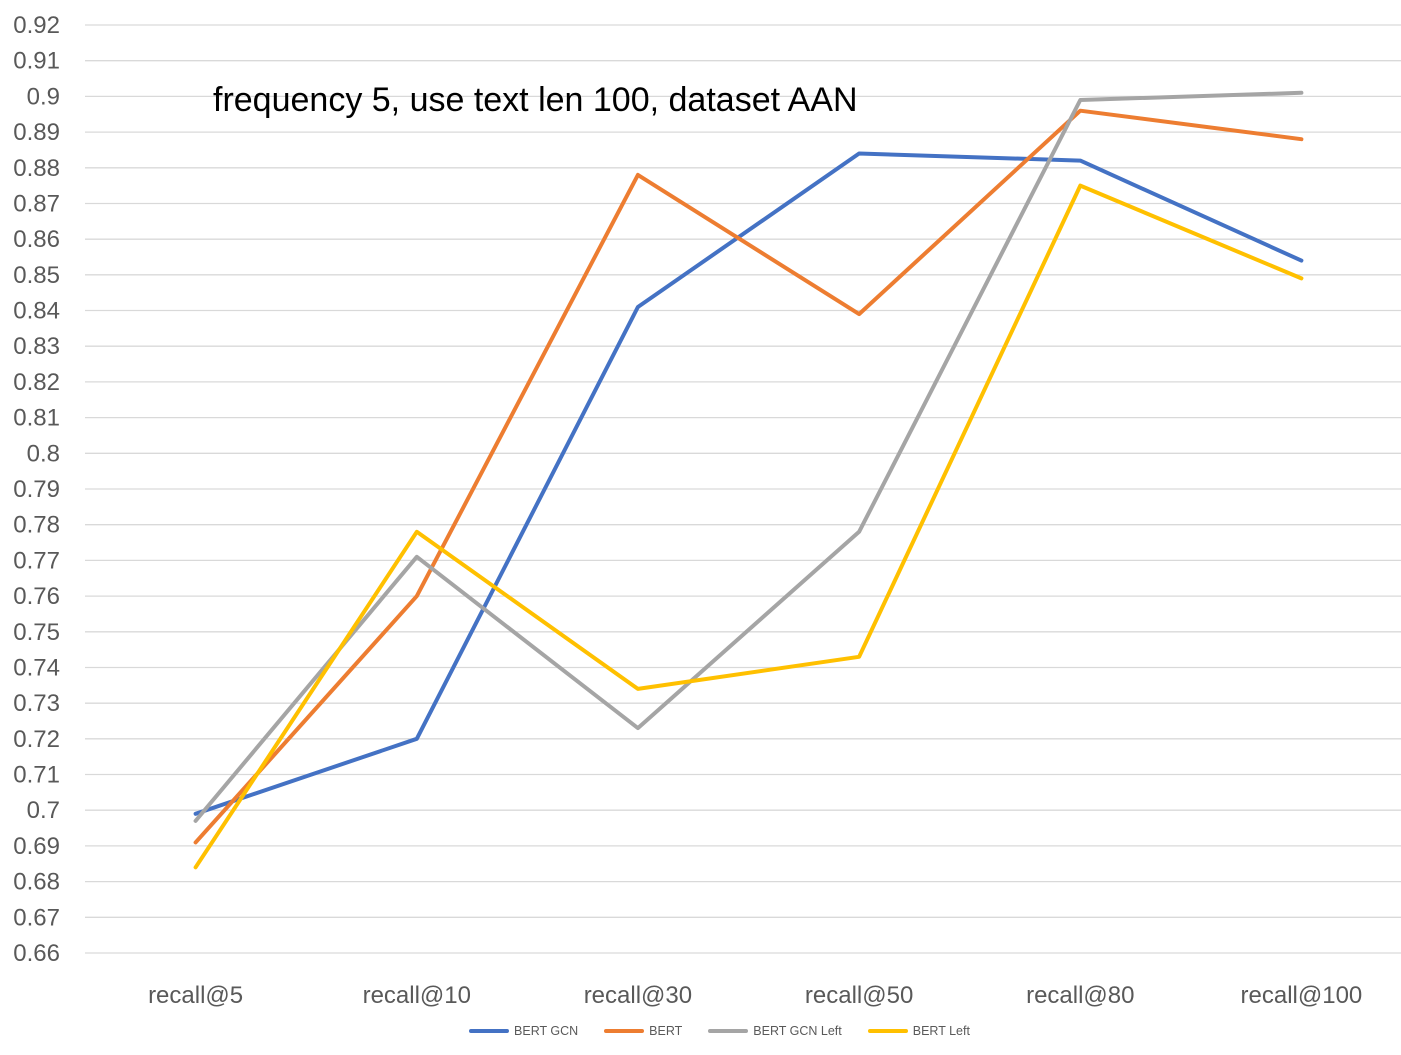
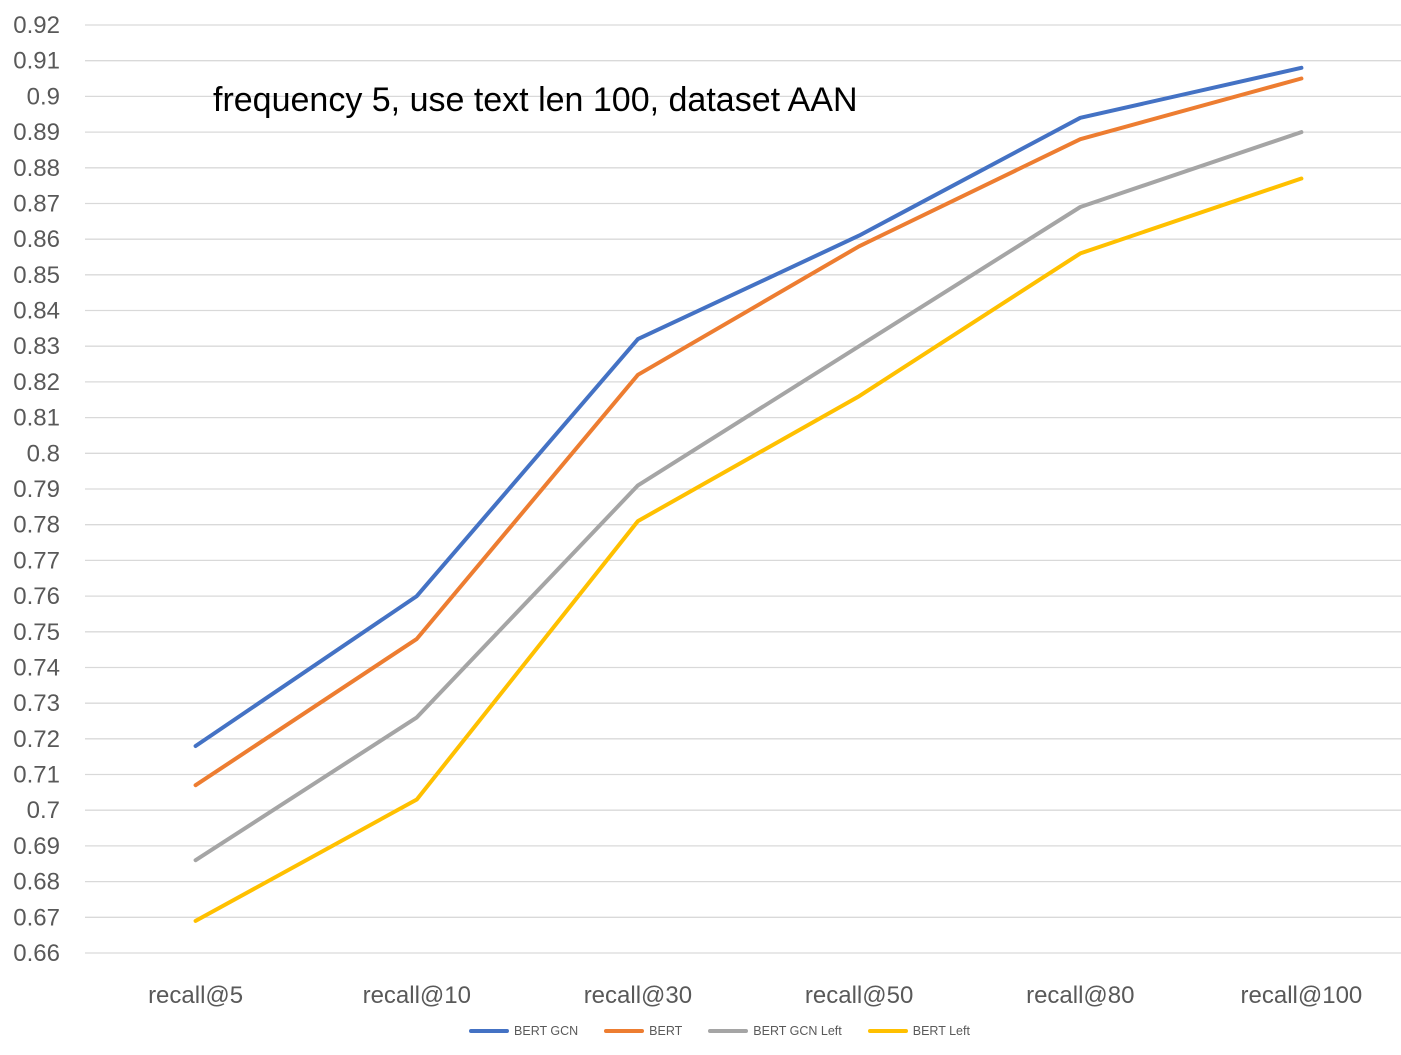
BERT GCN/recall@5: 0.699 -> 0.718
BERT/recall@5: 0.691 -> 0.707
BERT GCN Left/recall@5: 0.697 -> 0.686
BERT Left/recall@5: 0.684 -> 0.669
BERT GCN/recall@10: 0.720 -> 0.760
BERT/recall@10: 0.760 -> 0.748
BERT GCN Left/recall@10: 0.771 -> 0.726
BERT Left/recall@10: 0.778 -> 0.703
BERT GCN/recall@30: 0.841 -> 0.832
BERT/recall@30: 0.878 -> 0.822
BERT GCN Left/recall@30: 0.723 -> 0.791
BERT Left/recall@30: 0.734 -> 0.781
BERT GCN/recall@50: 0.884 -> 0.861
BERT/recall@50: 0.839 -> 0.858
BERT GCN Left/recall@50: 0.778 -> 0.830
BERT Left/recall@50: 0.743 -> 0.816
BERT GCN/recall@80: 0.882 -> 0.894
BERT/recall@80: 0.896 -> 0.888
BERT GCN Left/recall@80: 0.899 -> 0.869
BERT Left/recall@80: 0.875 -> 0.856
BERT GCN/recall@100: 0.854 -> 0.908
BERT/recall@100: 0.888 -> 0.905
BERT GCN Left/recall@100: 0.901 -> 0.890
BERT Left/recall@100: 0.849 -> 0.877
